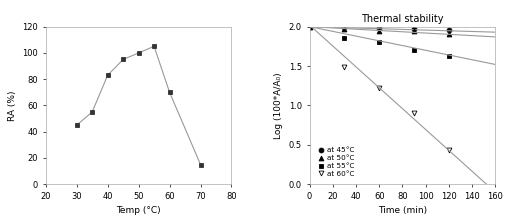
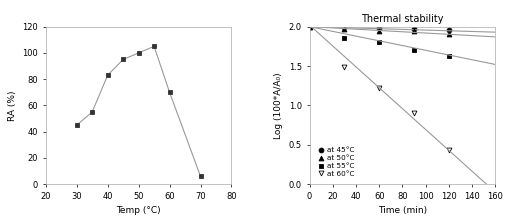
70: 15 -> 6
